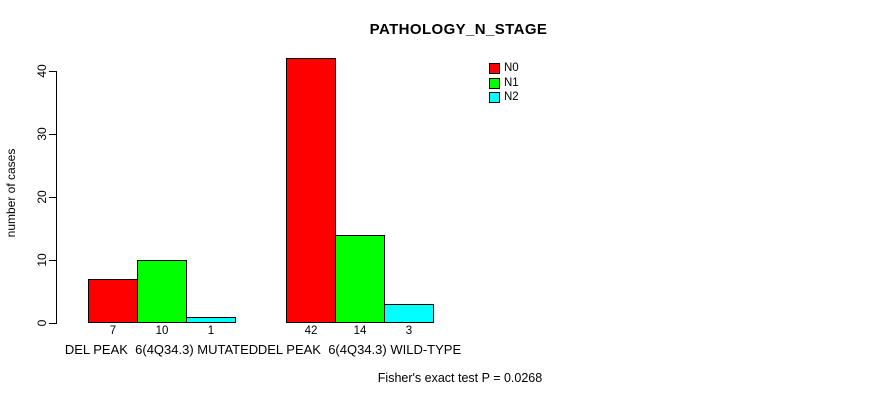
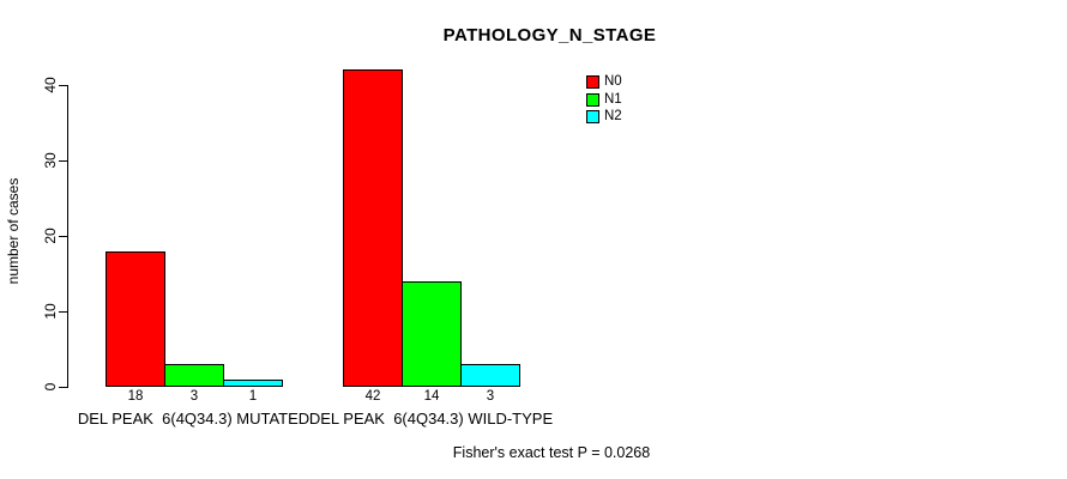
N0/DEL PEAK 6(4Q34.3) MUTATED: 7 -> 18
N1/DEL PEAK 6(4Q34.3) MUTATED: 10 -> 3
